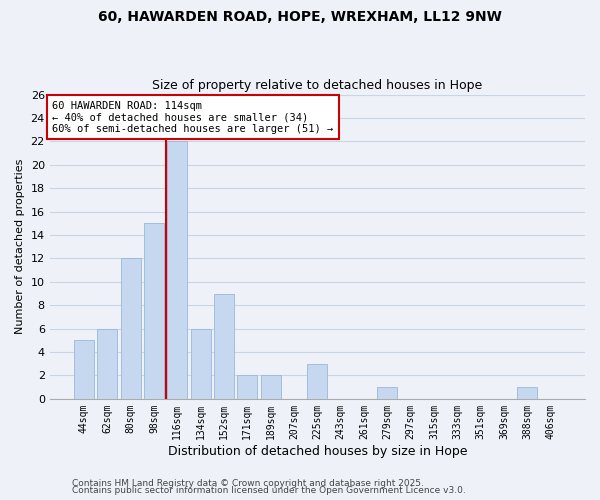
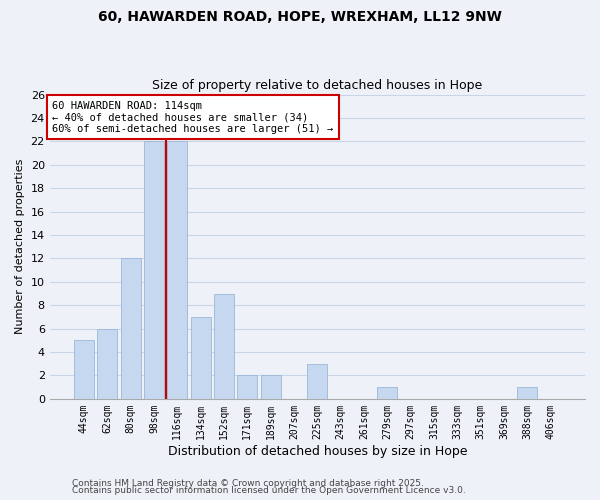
98sqm: 15 -> 22
134sqm: 6 -> 7
